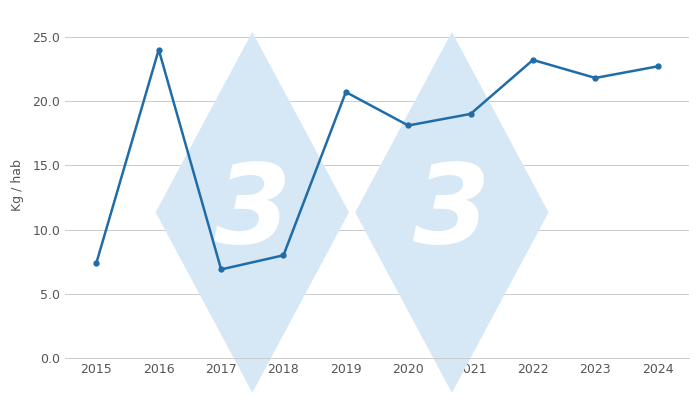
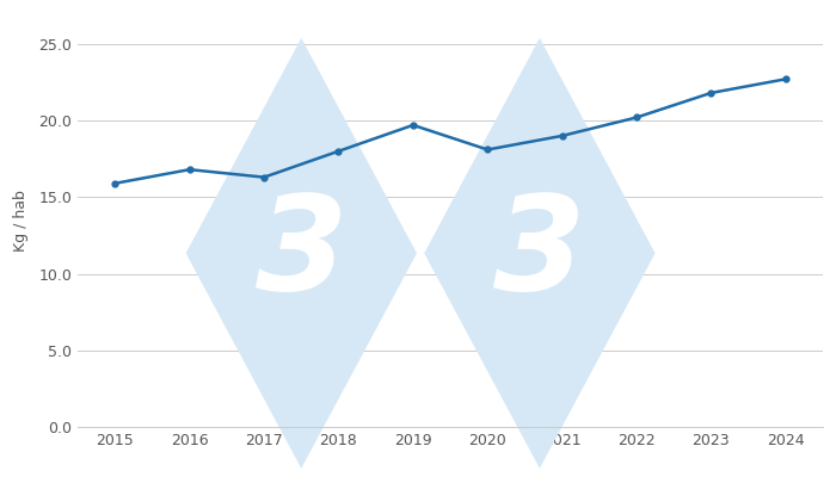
2015: 7.4 -> 15.9
2016: 24.0 -> 16.8
2017: 6.9 -> 16.3
2018: 8.0 -> 18.0
2019: 20.7 -> 19.7
2022: 23.2 -> 20.2
